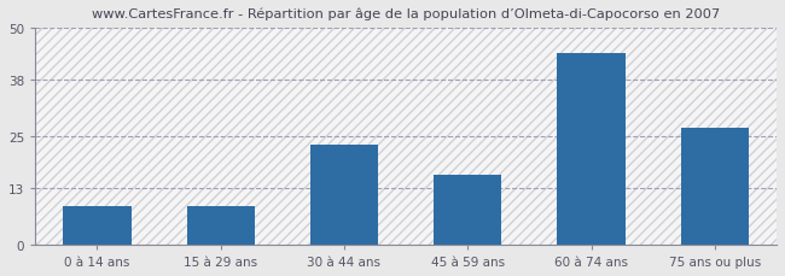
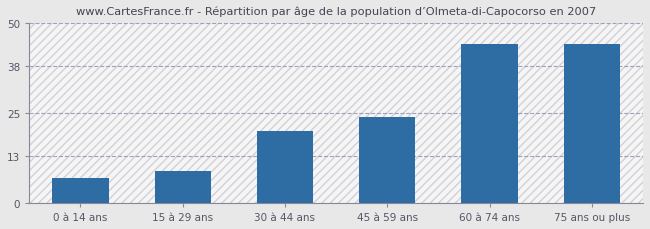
0 à 14 ans: 9 -> 7
30 à 44 ans: 23 -> 20
45 à 59 ans: 16 -> 24
75 ans ou plus: 27 -> 44
